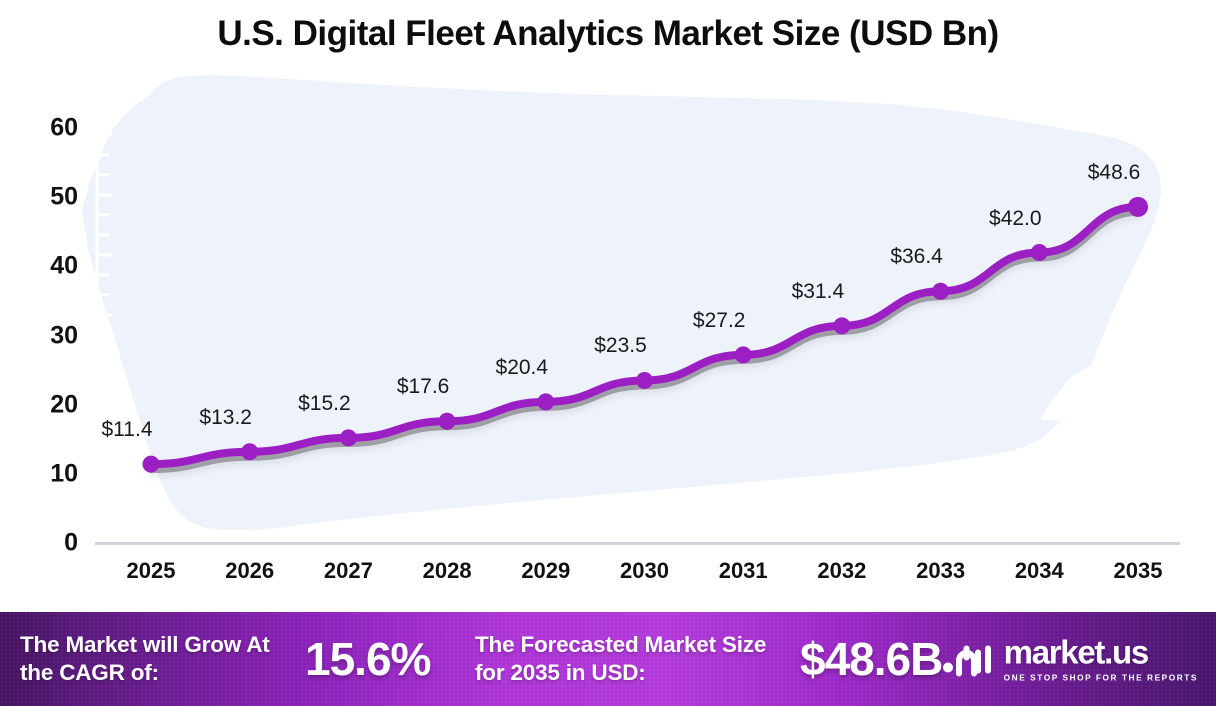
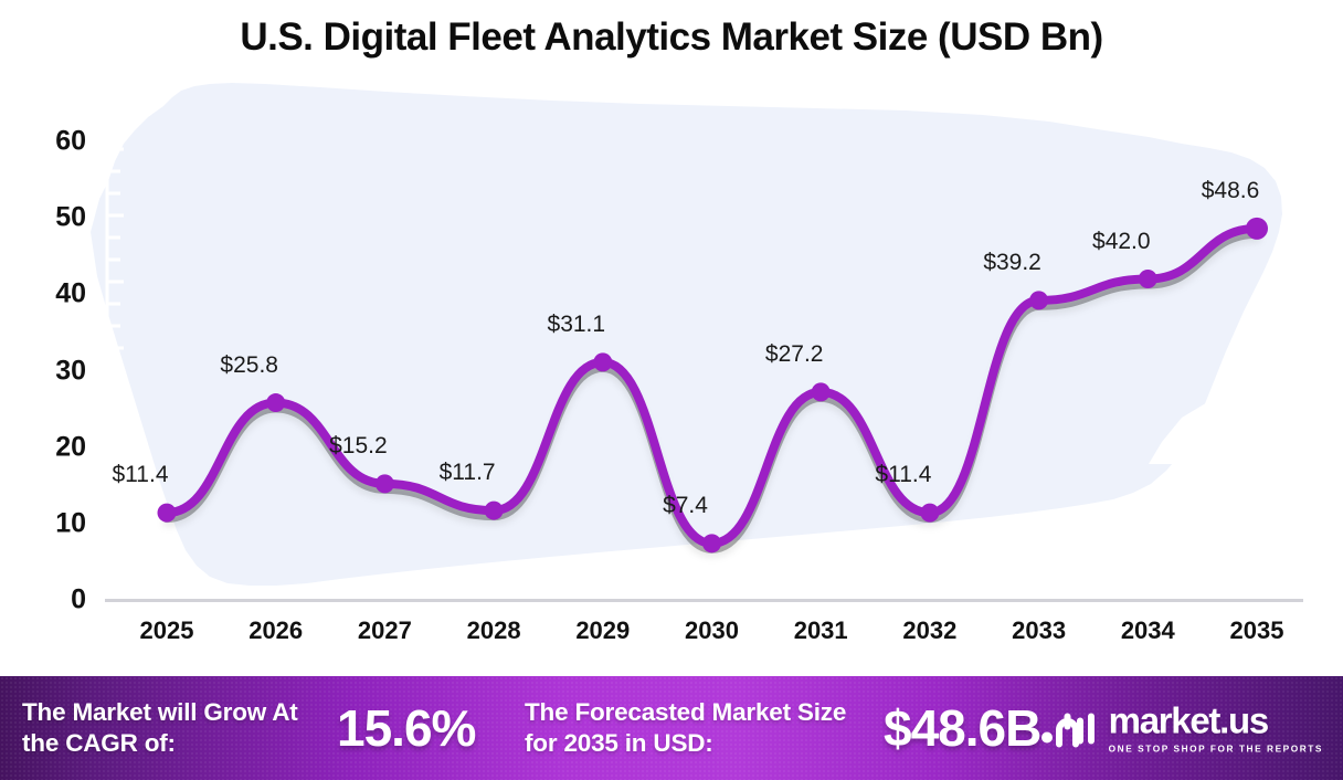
2026: $13.2 -> $25.8
2028: $17.6 -> $11.7
2029: $20.4 -> $31.1
2030: $23.5 -> $7.4
2032: $31.4 -> $11.4
2033: $36.4 -> $39.2
